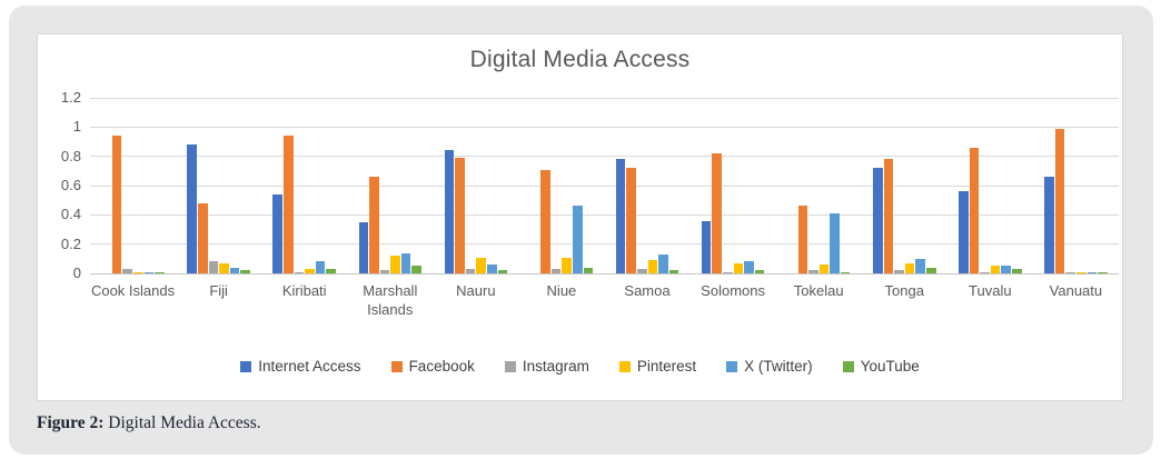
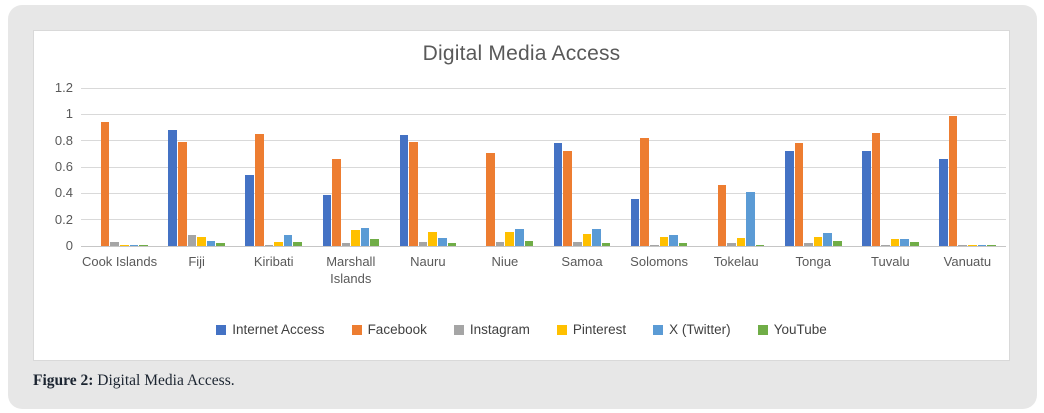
Facebook/Fiji: 0.48 -> 0.79
Facebook/Kiribati: 0.94 -> 0.85
Internet Access/Marshall Islands: 0.35 -> 0.39
X (Twitter)/Niue: 0.46 -> 0.13
Internet Access/Tuvalu: 0.56 -> 0.72
